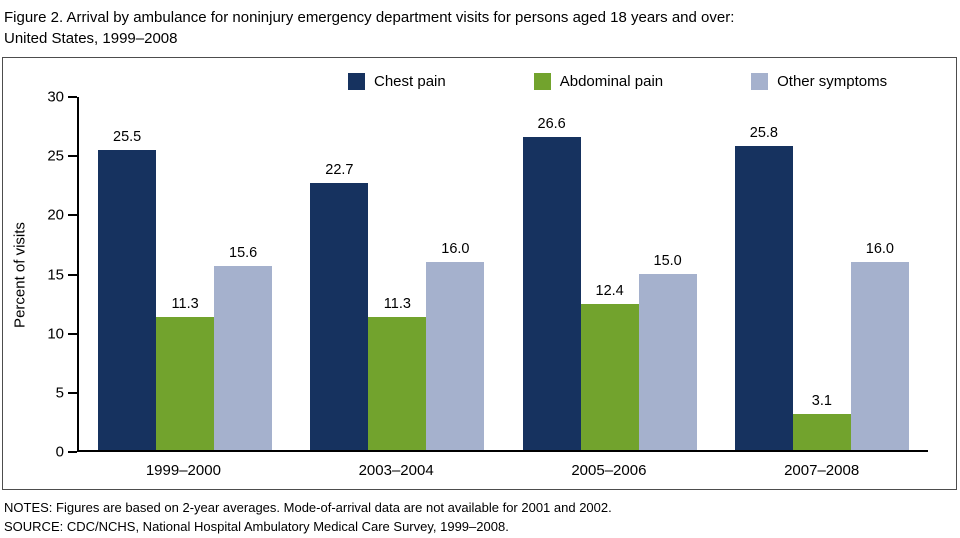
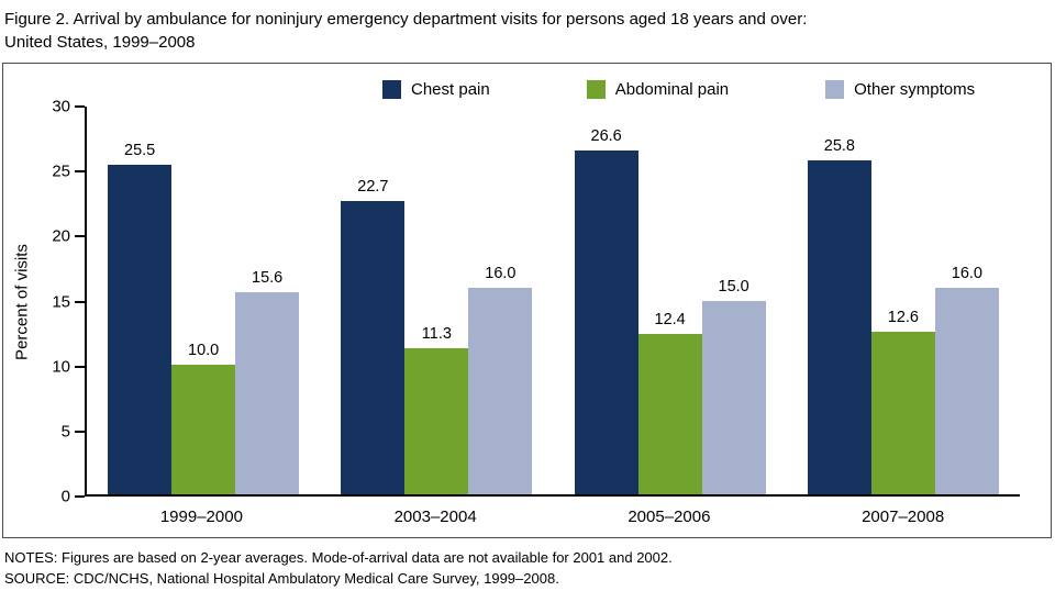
Abdominal pain/1999–2000: 11.3 -> 10.0
Abdominal pain/2007–2008: 3.1 -> 12.6
